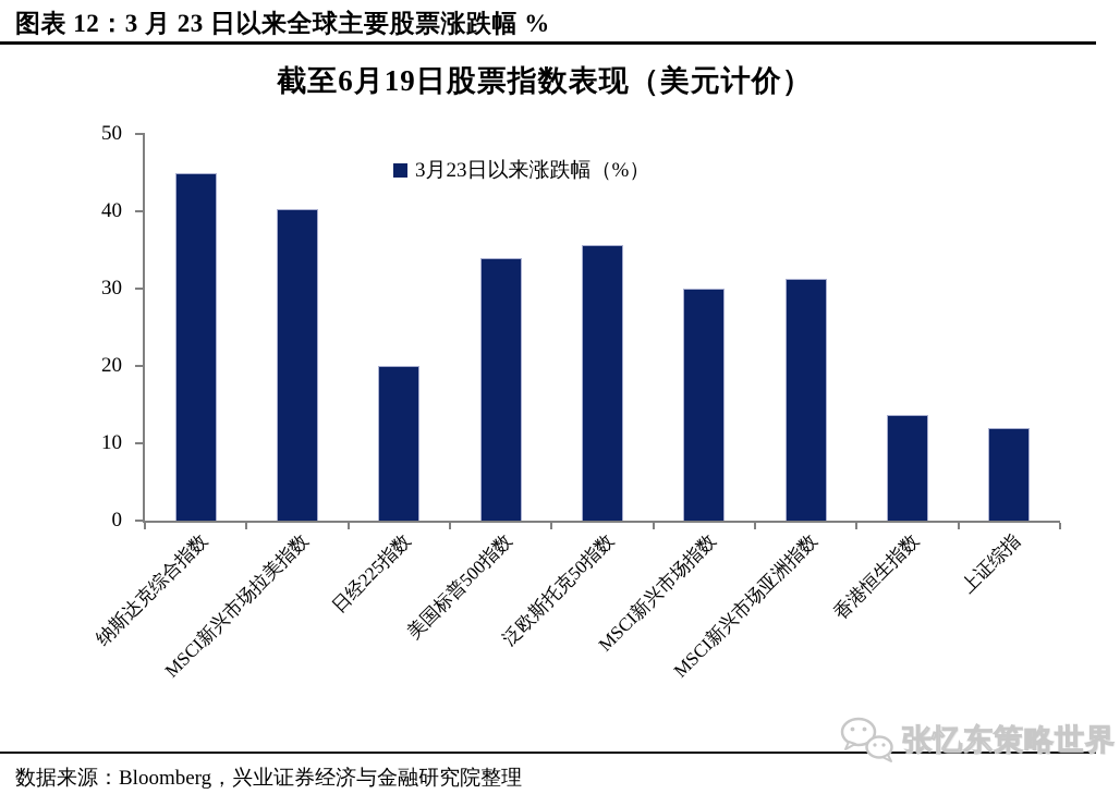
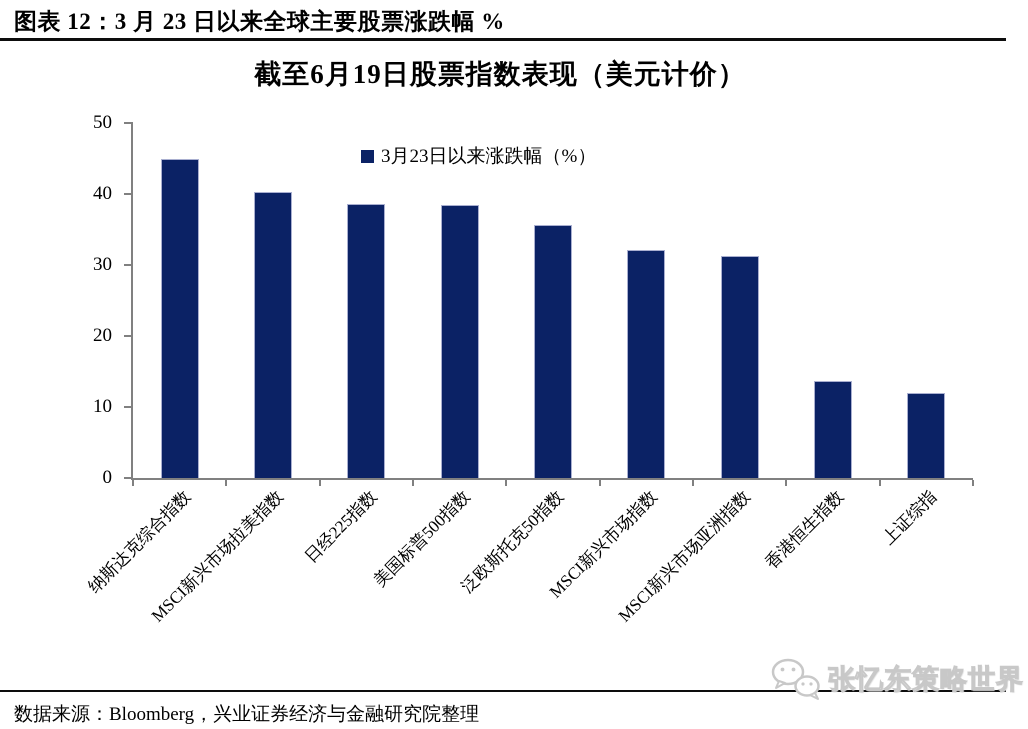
日经225指数: 20 -> 39
美国标普500指数: 34 -> 38
MSCI新兴市场指数: 30 -> 32
